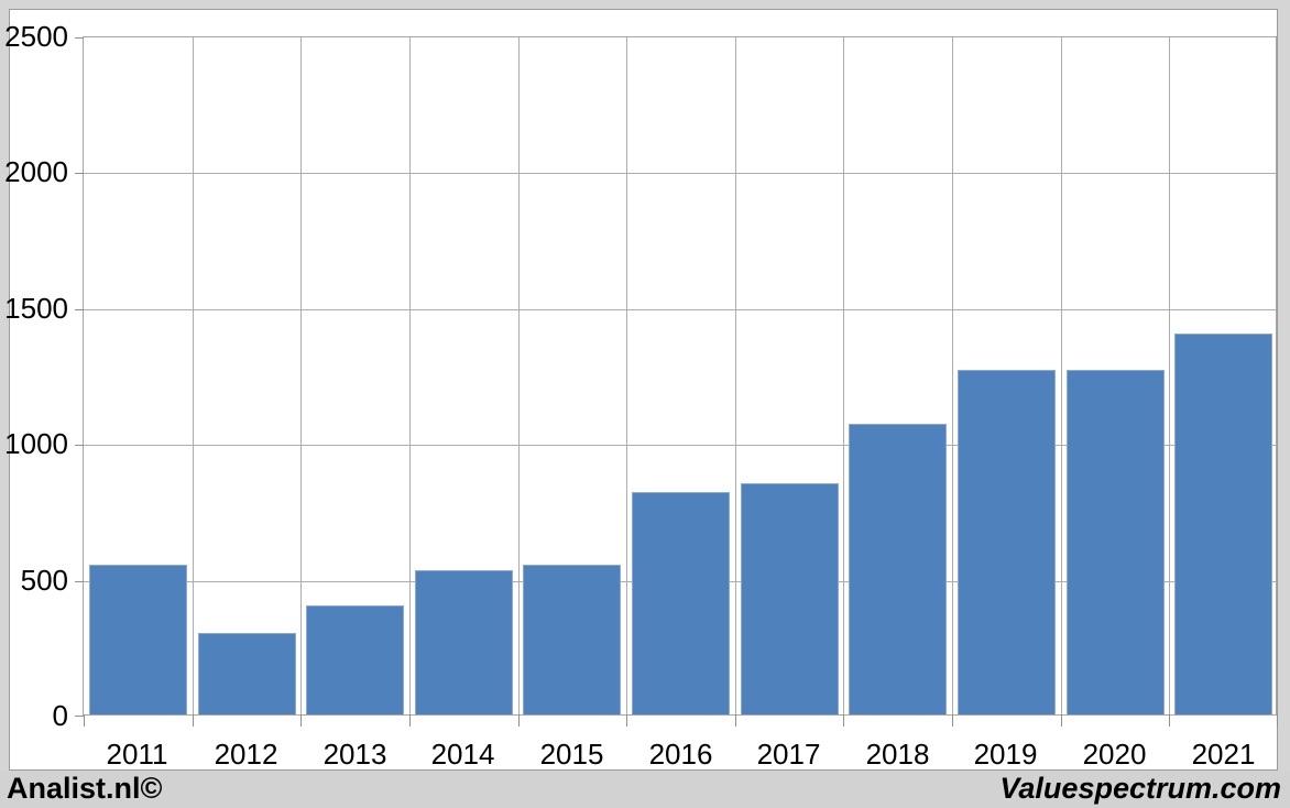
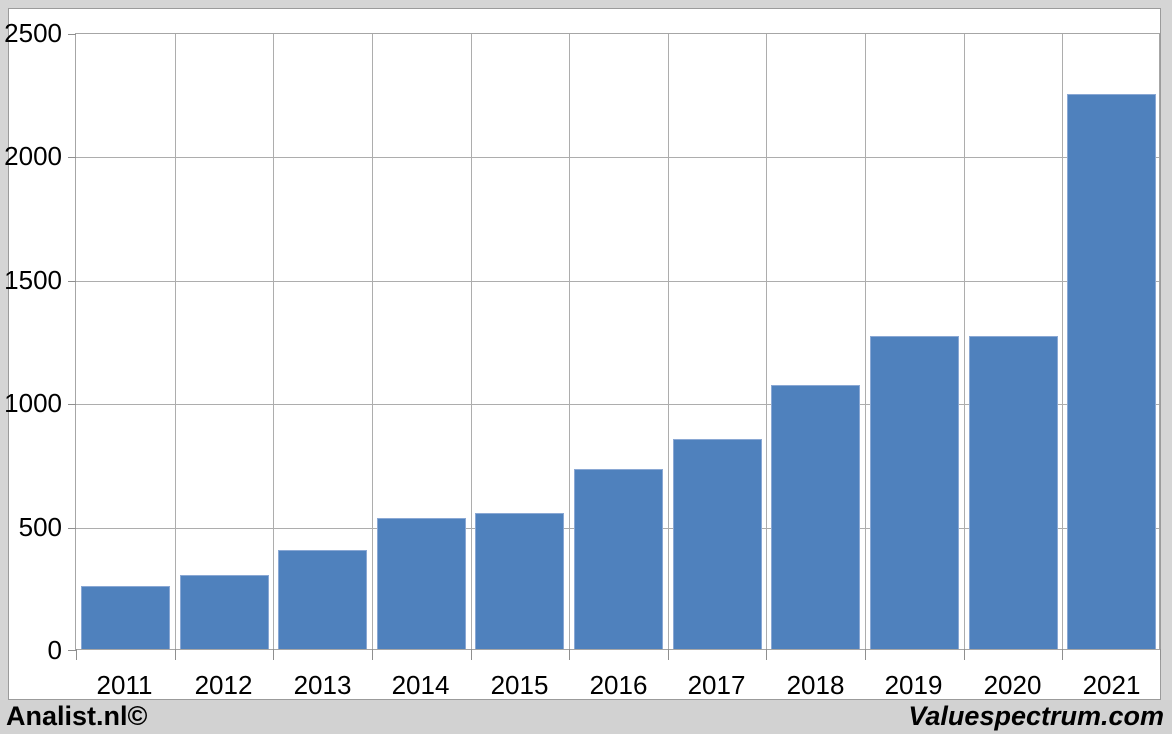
2011: 550 -> 260
2016: 820 -> 730
2021: 1400 -> 2250
